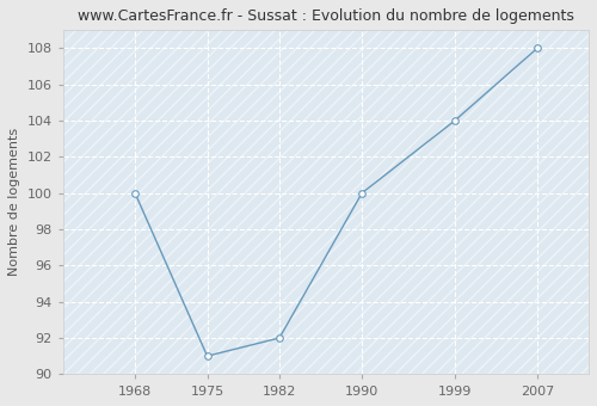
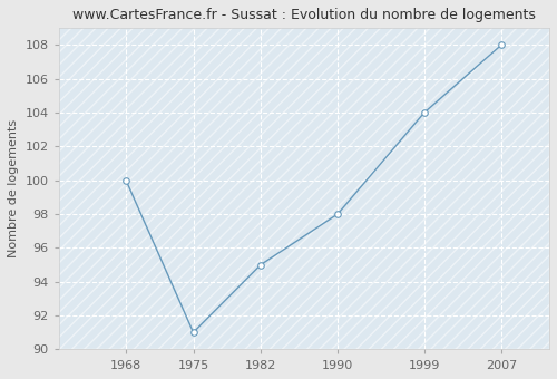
1982: 92 -> 95
1990: 100 -> 98
